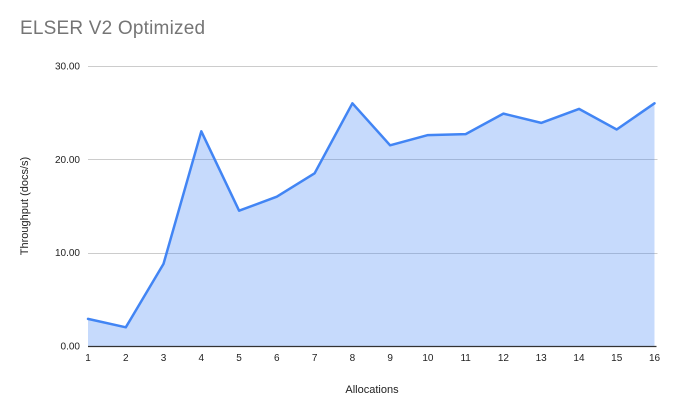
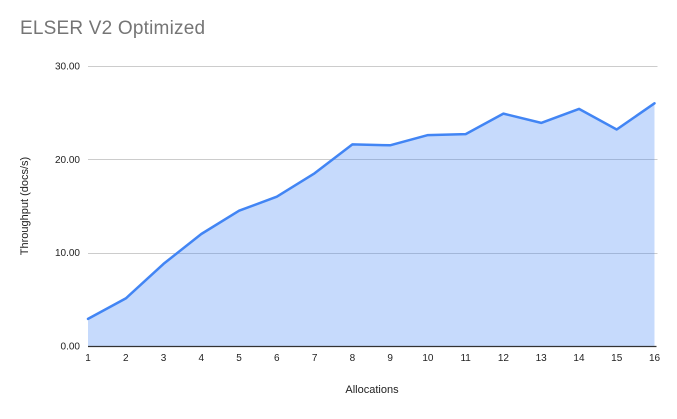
2: 2 -> 5
4: 23 -> 12
8: 26 -> 22
